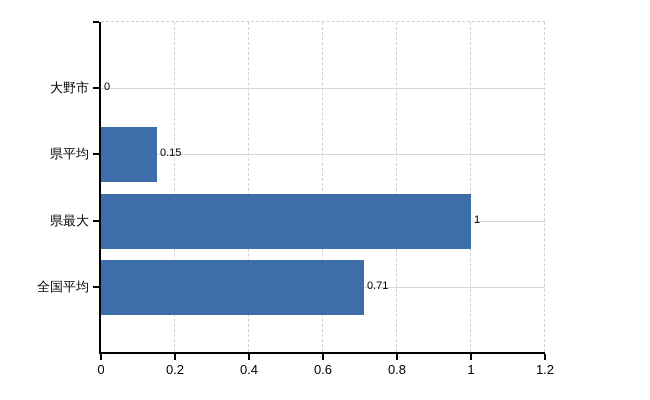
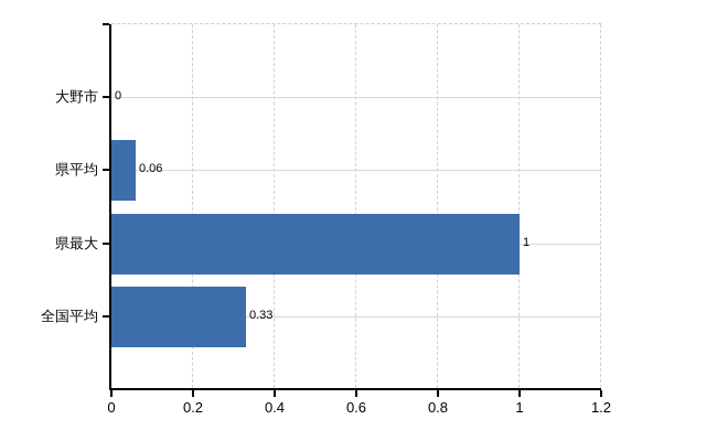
県平均: 0.15 -> 0.06
全国平均: 0.71 -> 0.33
